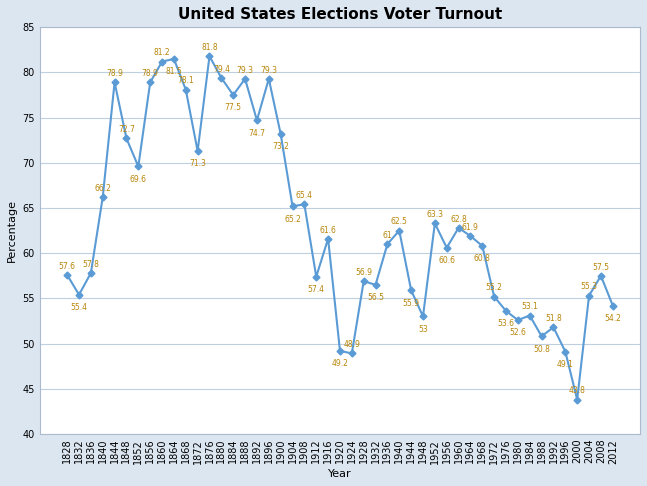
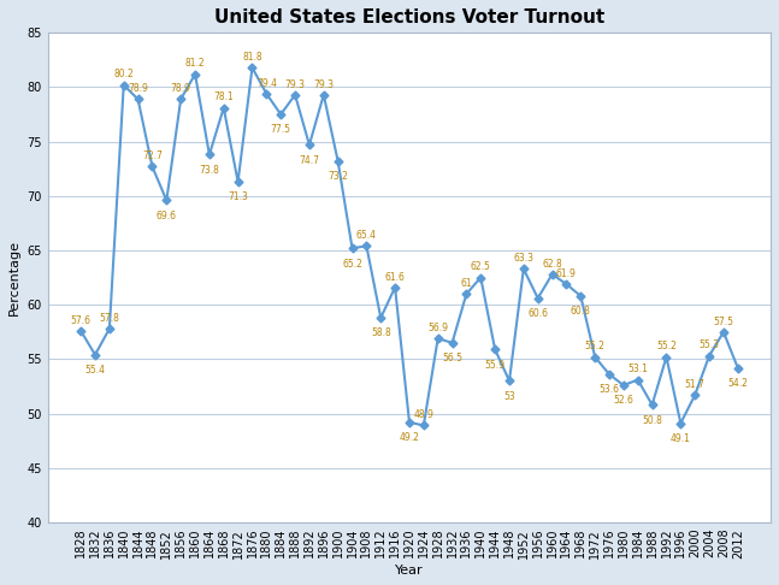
1840: 66.2 -> 80.2
1864: 81.5 -> 73.8
1912: 57.4 -> 58.8
1992: 51.8 -> 55.2
2000: 43.8 -> 51.7
